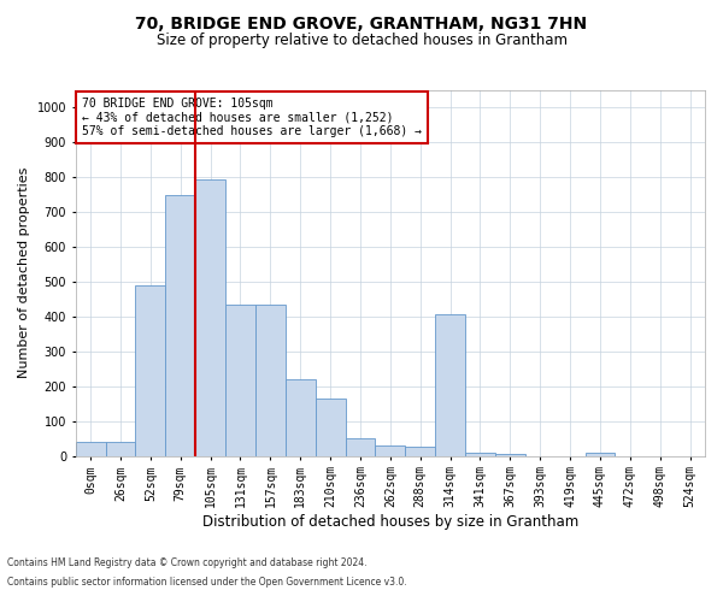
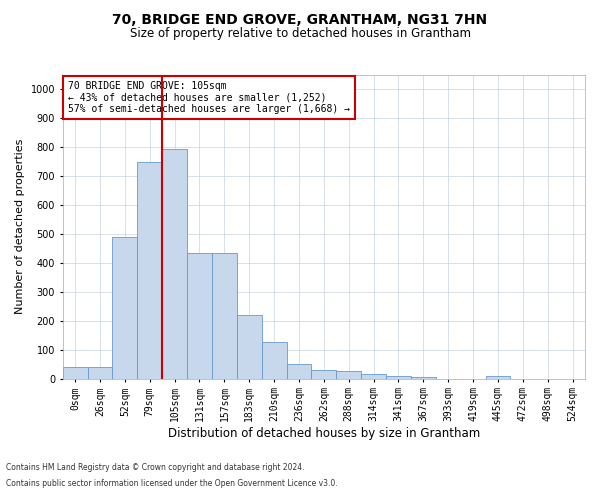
210sqm: 165 -> 125
314sqm: 405 -> 15
